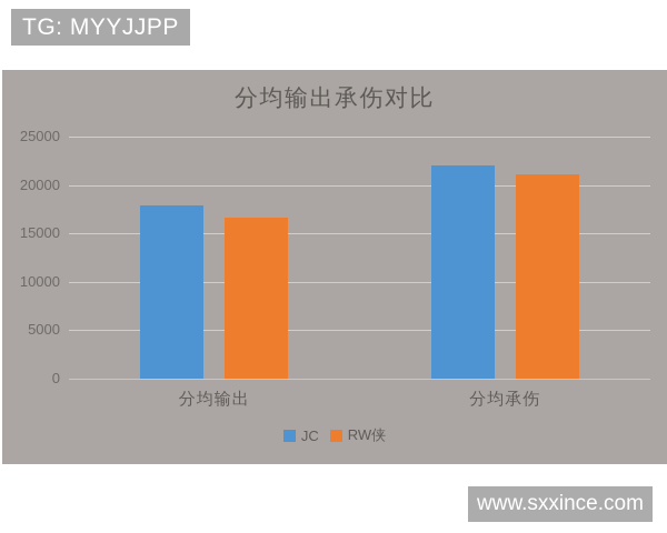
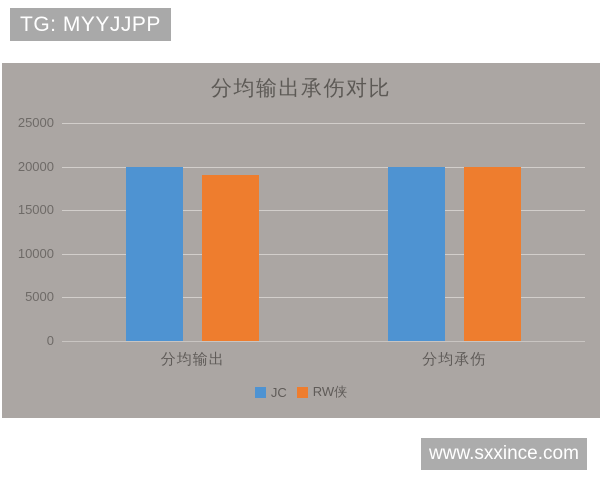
JC/分均输出: 18000 -> 20000
RW侠/分均输出: 17000 -> 19000
JC/分均承伤: 22000 -> 20000
RW侠/分均承伤: 21000 -> 20000
